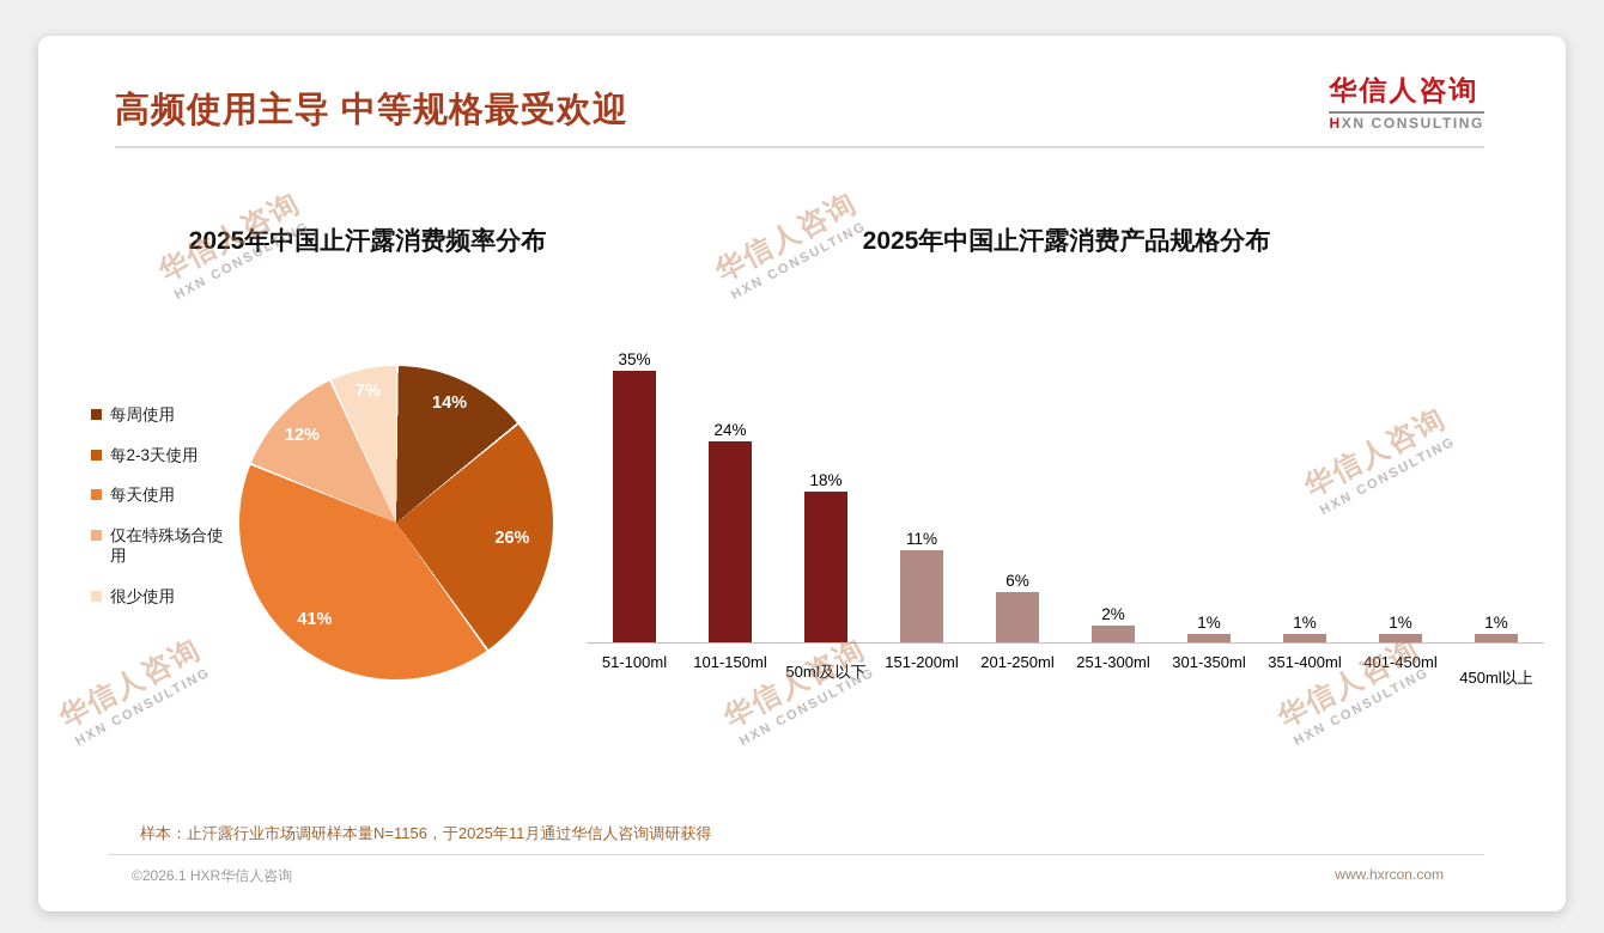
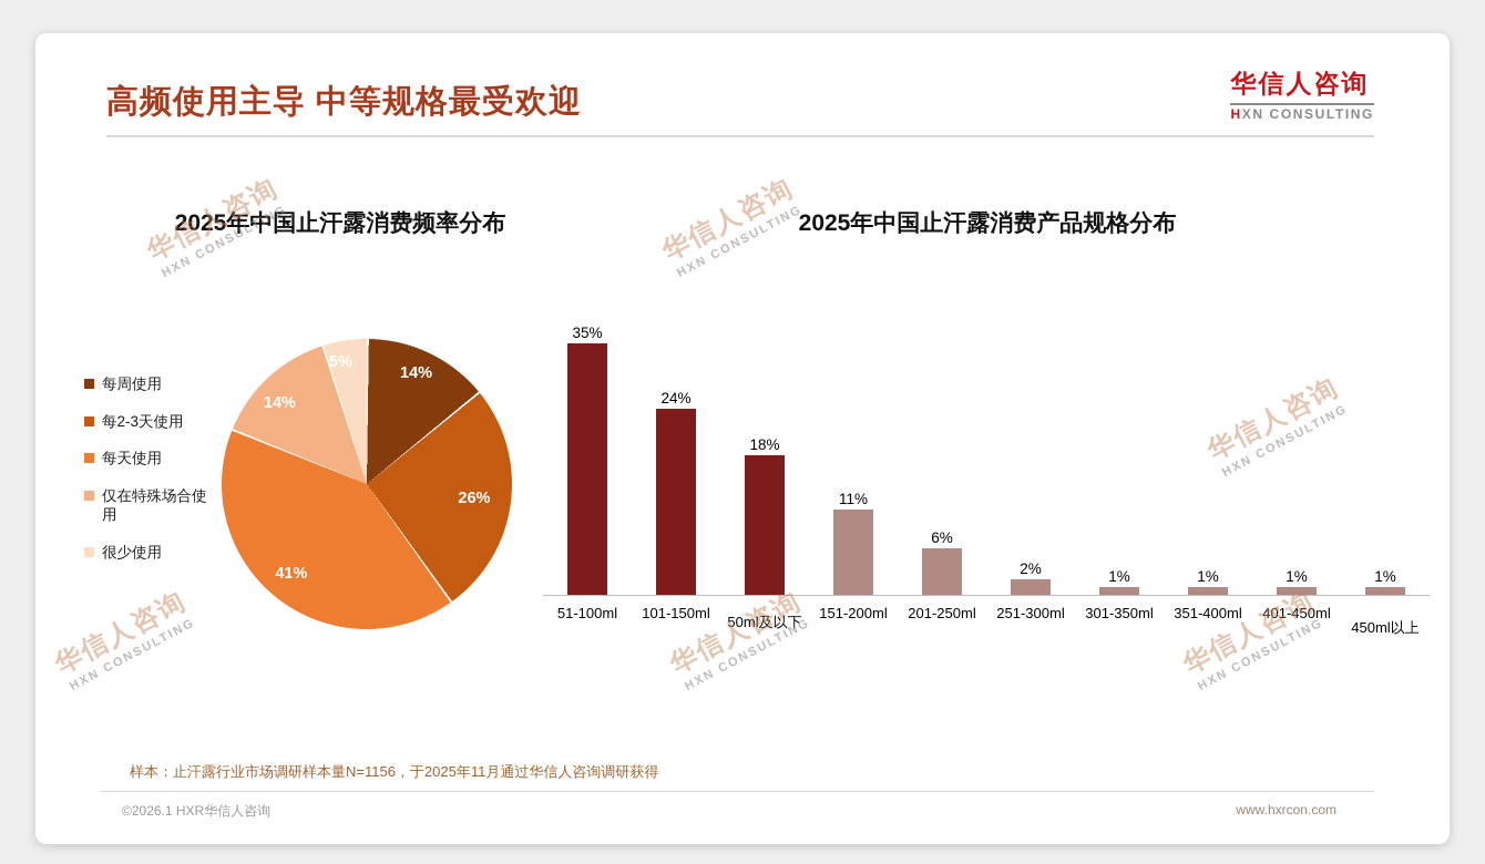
2025年中国止汗露消费频率分布/仅在特殊场合使用: 12% -> 14%
2025年中国止汗露消费频率分布/很少使用: 7% -> 5%
